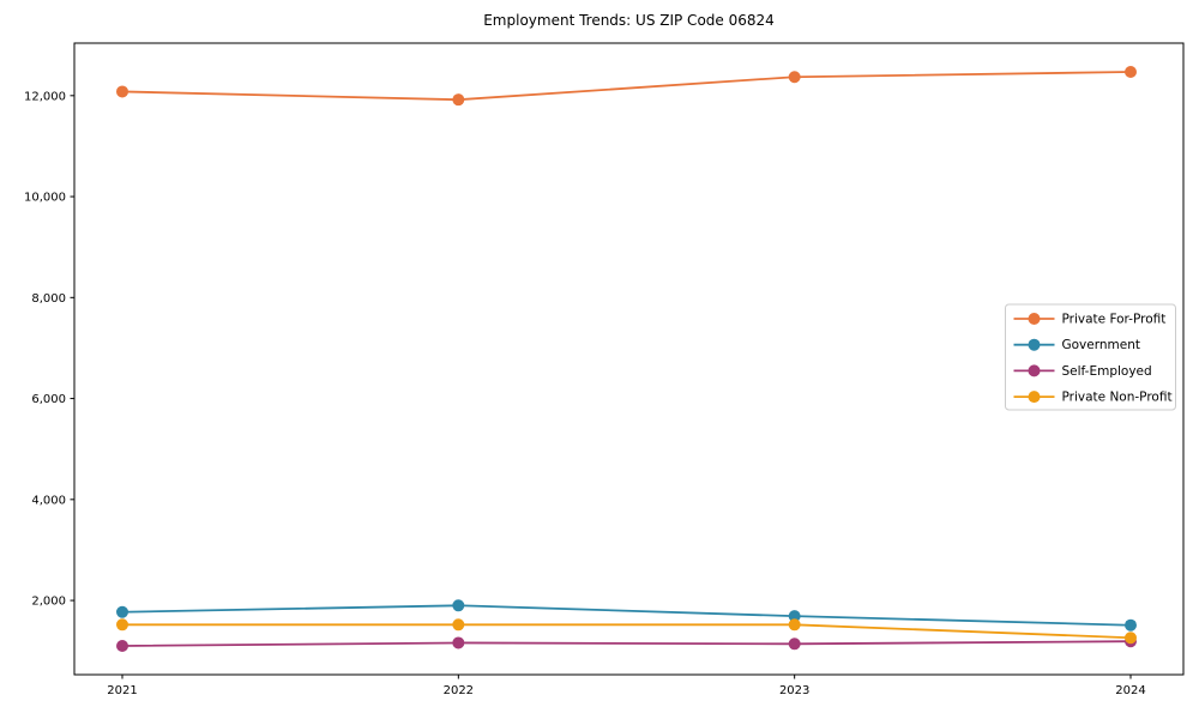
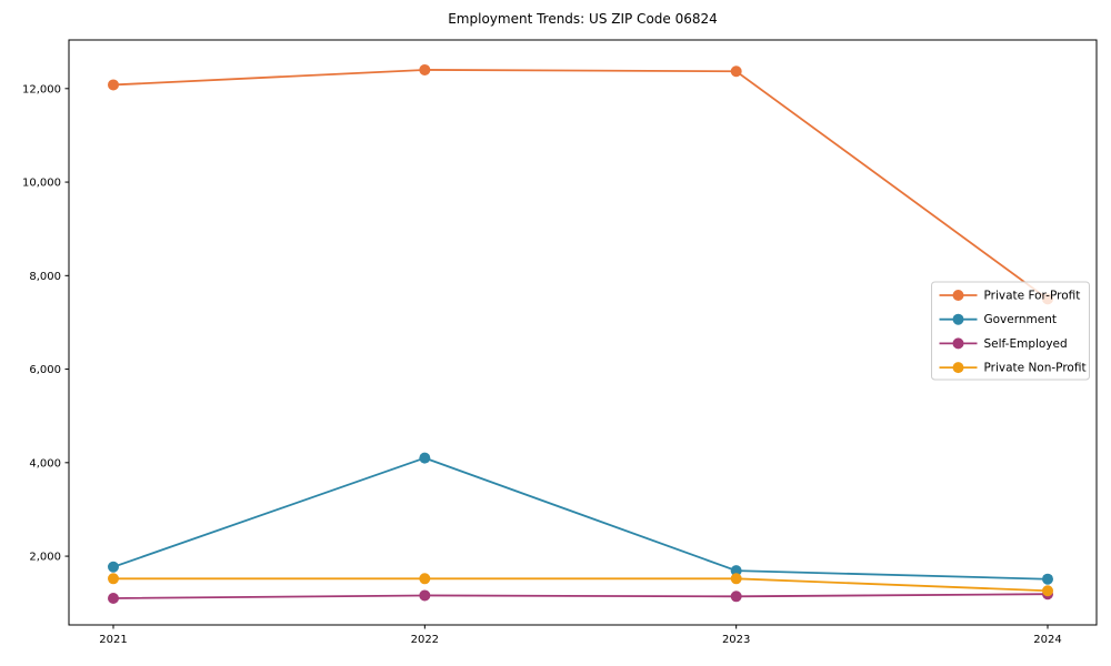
Private For-Profit/2022: 11900 -> 12400
Government/2022: 1900 -> 4100
Private For-Profit/2024: 12500 -> 7500
